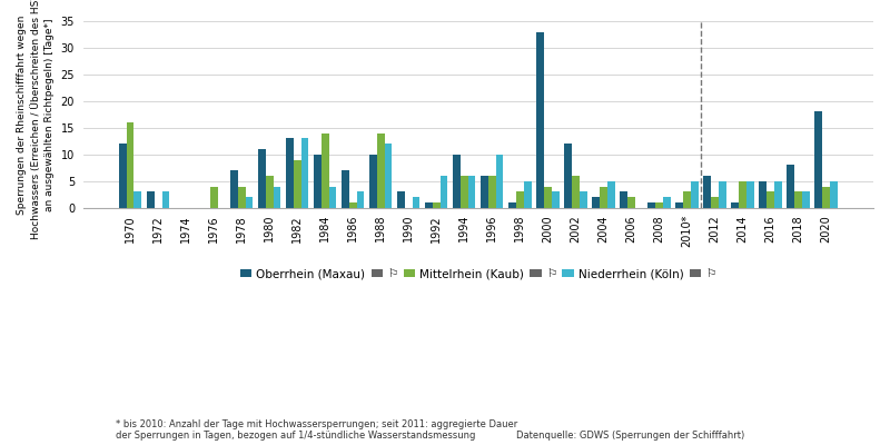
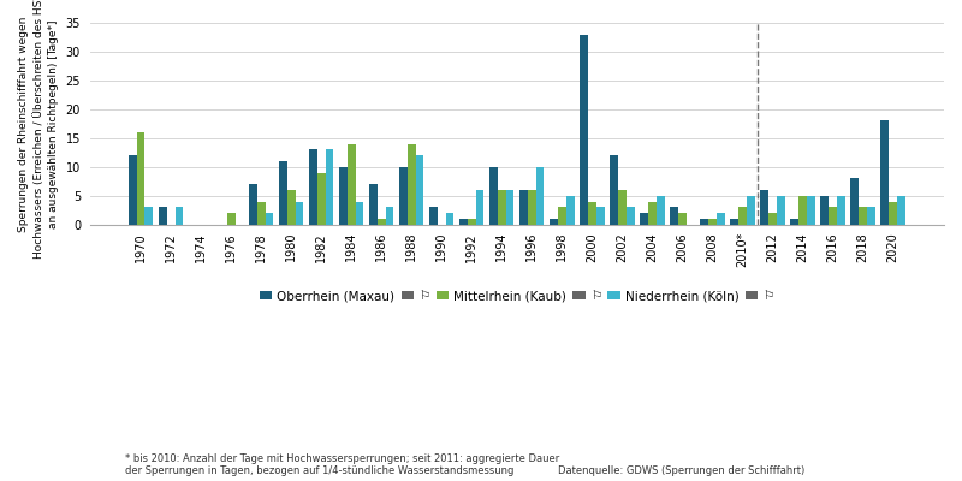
Mittelrhein (Kaub)/1976: 4 -> 2
